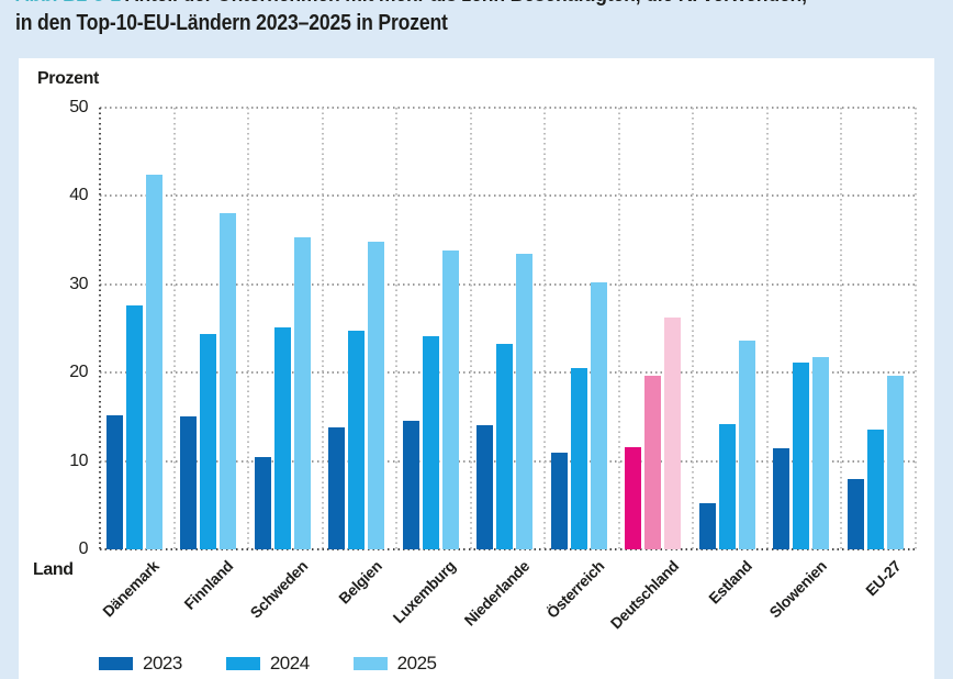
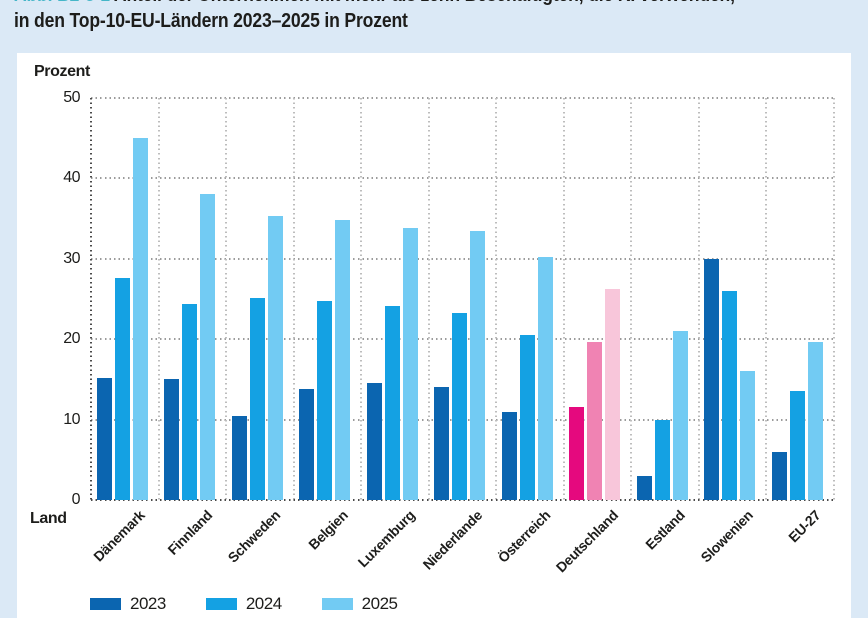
2025/Dänemark: 42 -> 45
2023/Estland: 5 -> 3
2024/Estland: 14 -> 10
2025/Estland: 24 -> 21
2023/Slowenien: 11 -> 30
2024/Slowenien: 21 -> 26
2025/Slowenien: 22 -> 16
2023/EU-27: 8 -> 6
